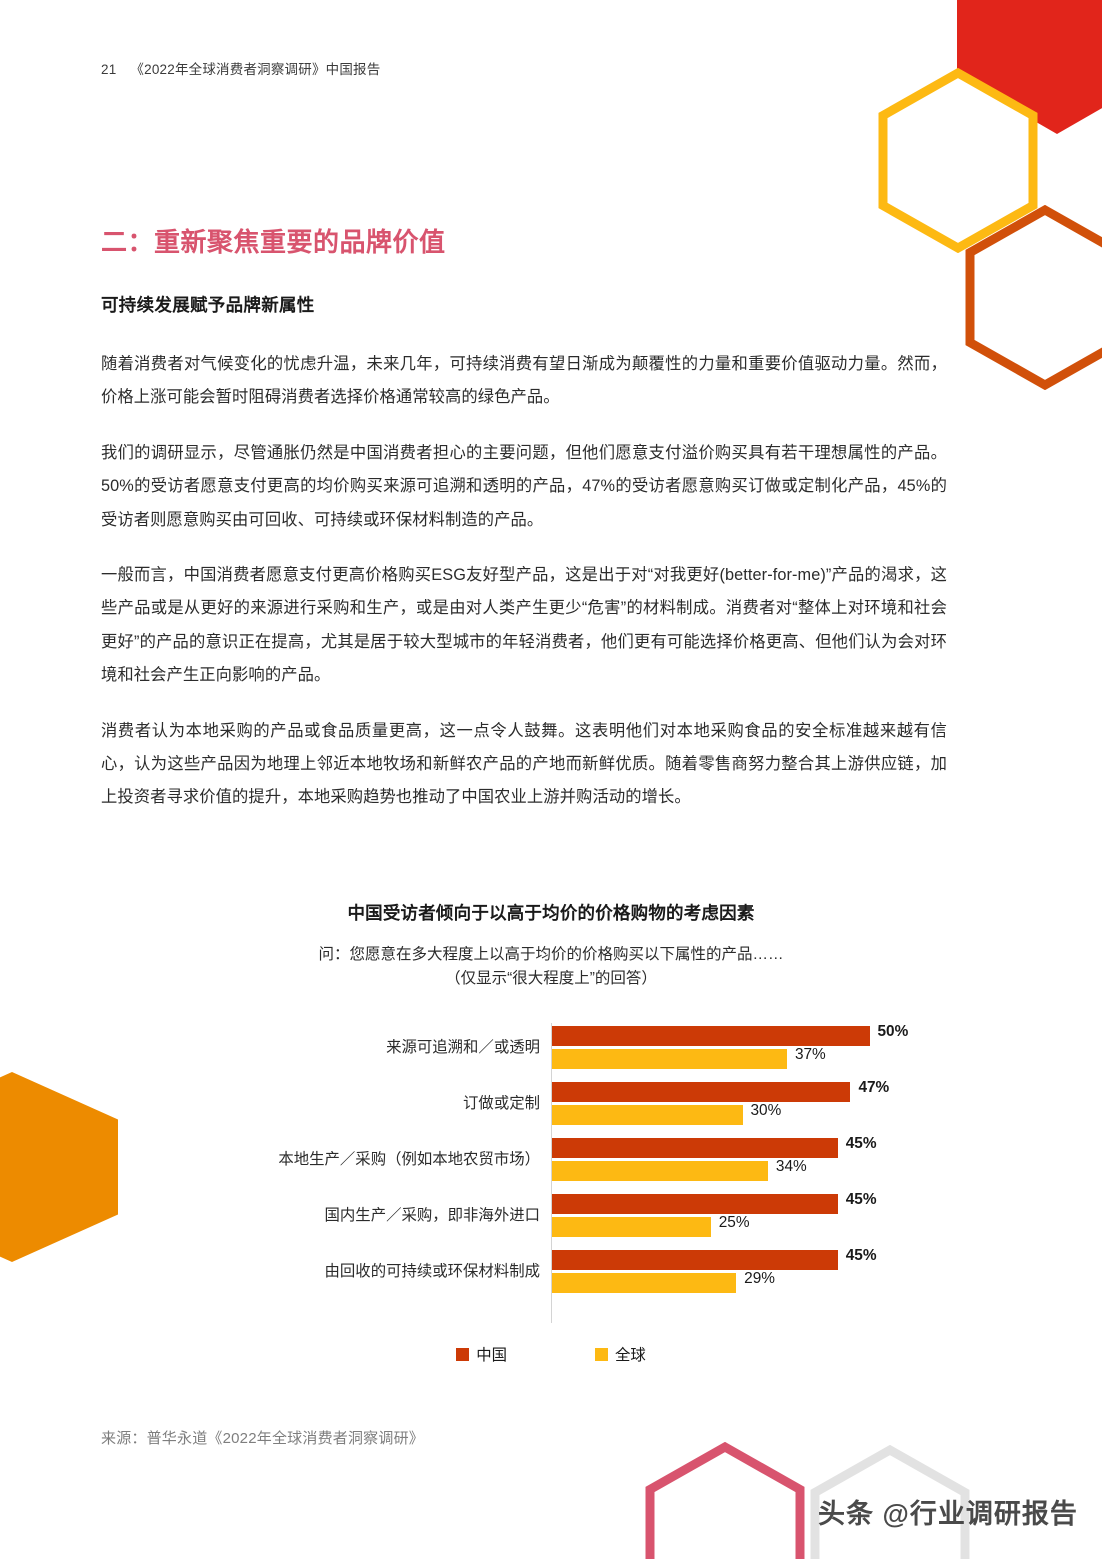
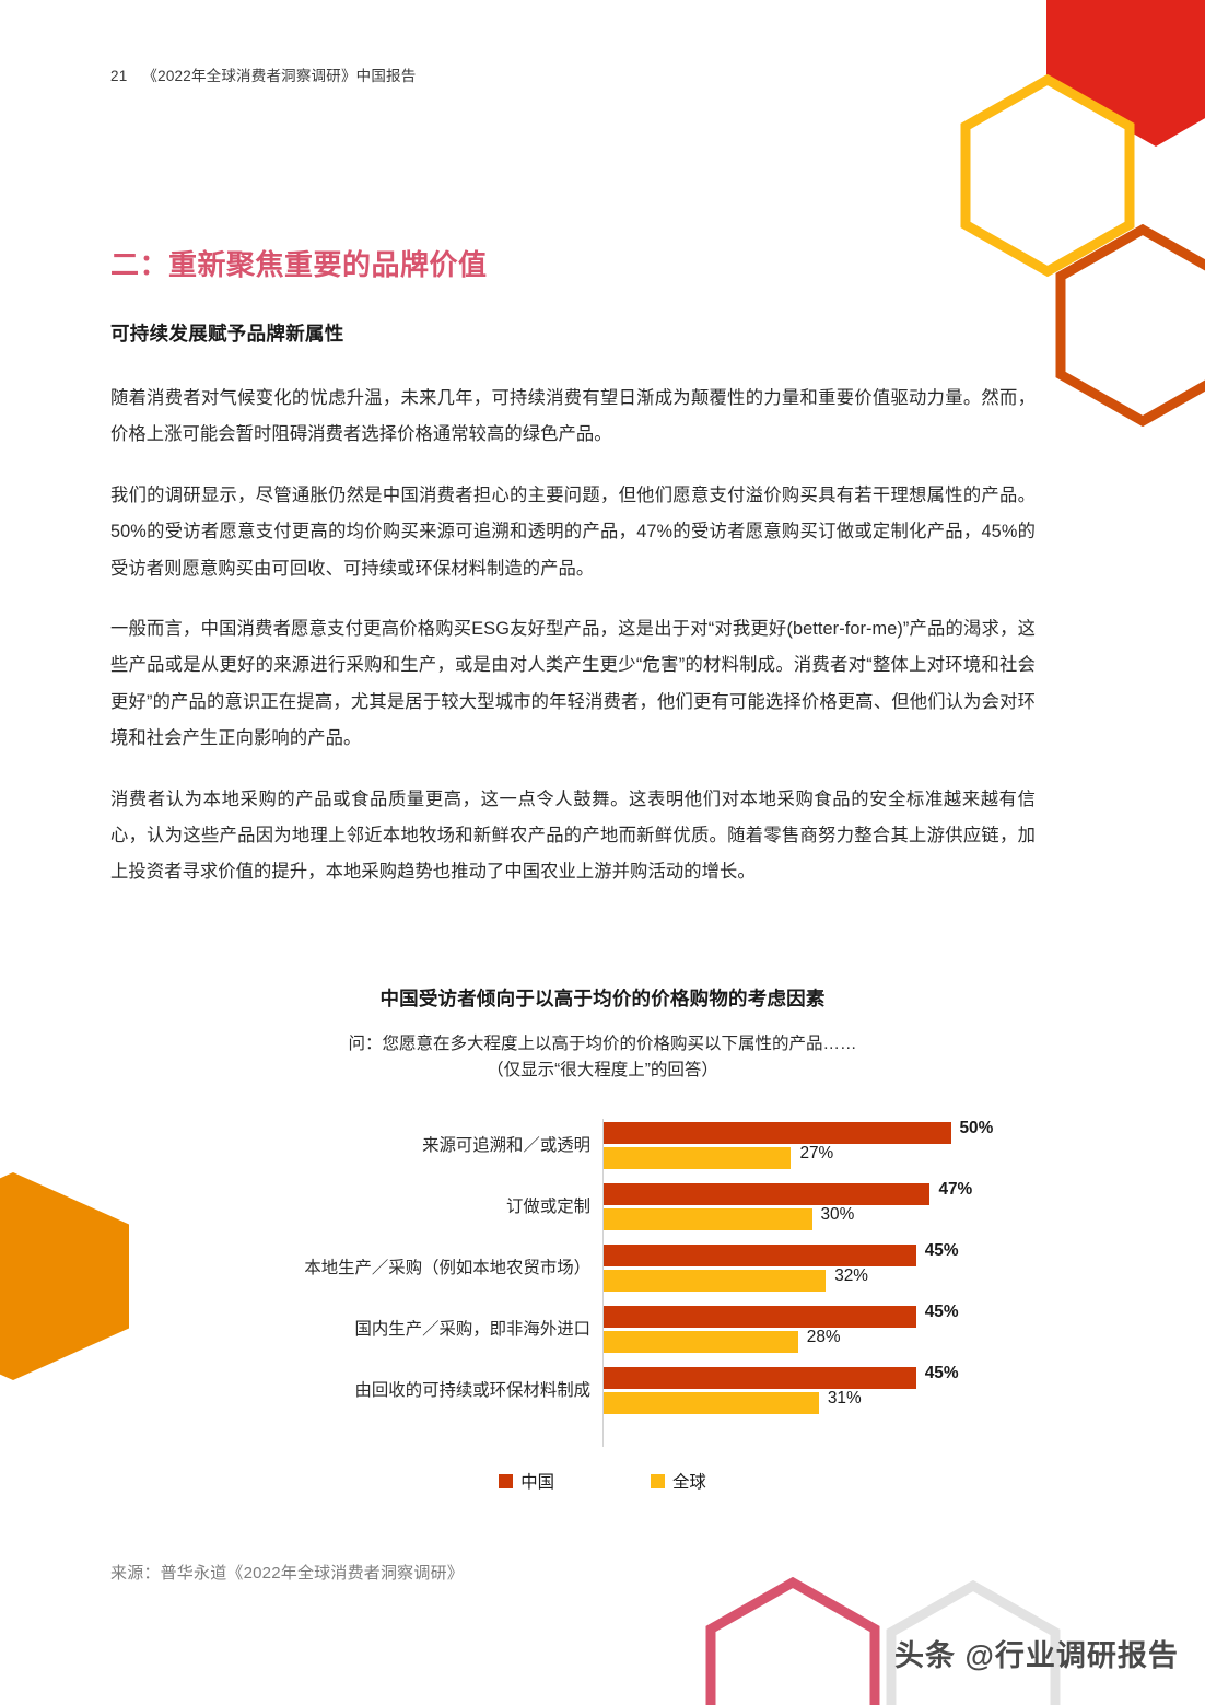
全球/来源可追溯和／或透明: 37% -> 27%
全球/本地生产／采购（例如本地农贸市场）: 34% -> 32%
全球/国内生产／采购，即非海外进口: 25% -> 28%
全球/由回收的可持续或环保材料制成: 29% -> 31%
